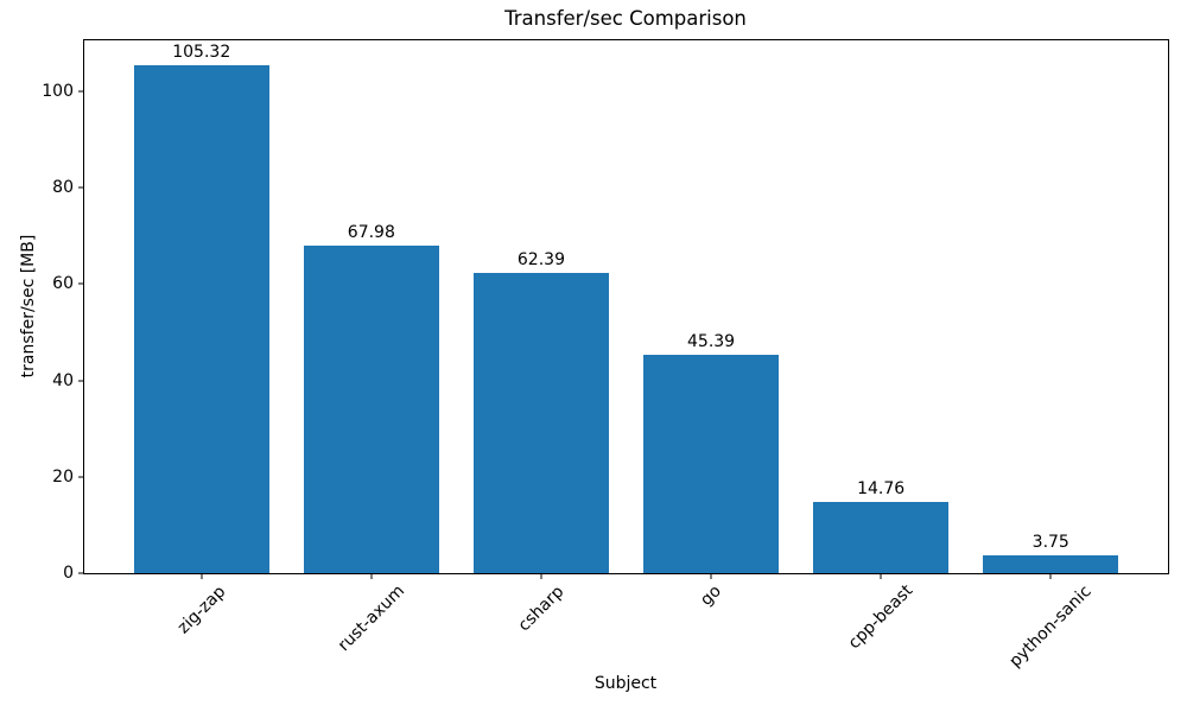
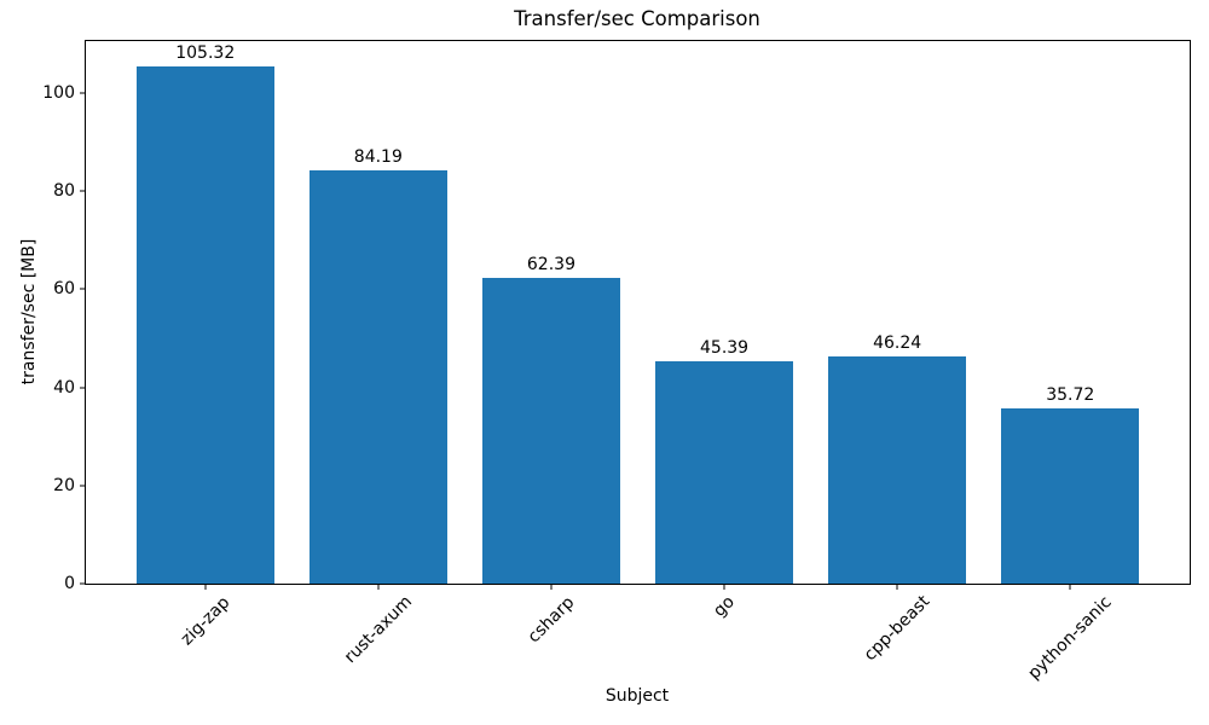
rust-axum: 67.98 -> 84.19
cpp-beast: 14.76 -> 46.24
python-sanic: 3.75 -> 35.72
